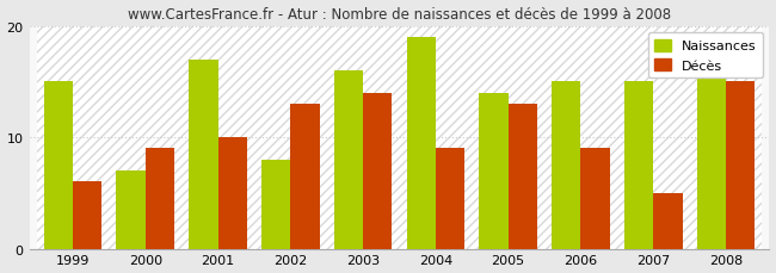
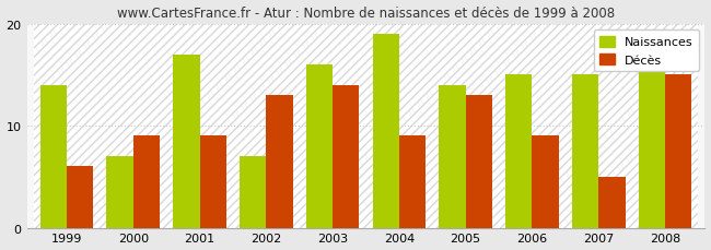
Naissances/1999: 15 -> 14
Décès/2001: 10 -> 9
Naissances/2002: 8 -> 7
